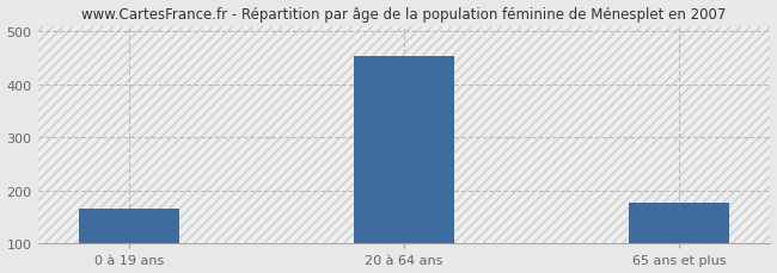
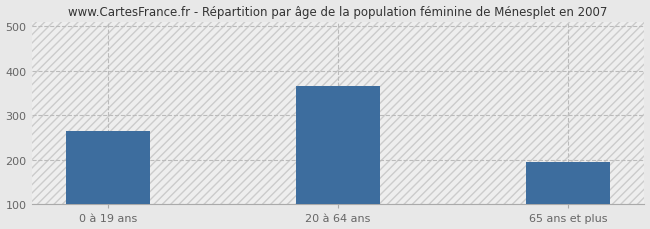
0 à 19 ans: 165 -> 265
20 à 64 ans: 452 -> 365
65 ans et plus: 178 -> 195
